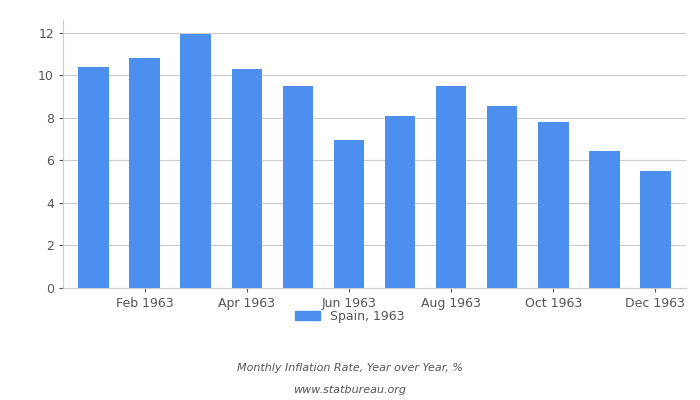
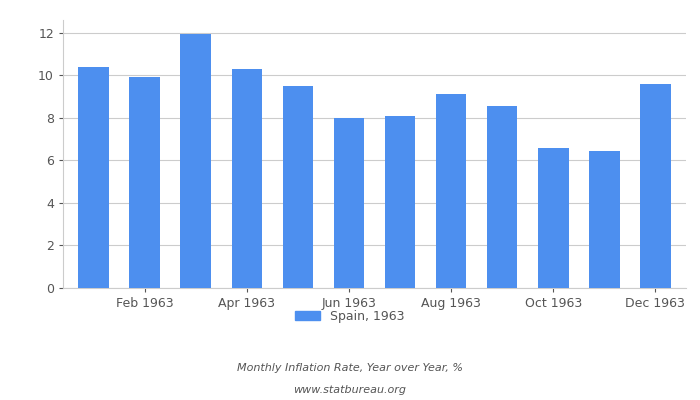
Feb 1963: 10.80 -> 9.90
Jun 1963: 6.95 -> 8.00
Aug 1963: 9.50 -> 9.10
Oct 1963: 7.80 -> 6.60
Dec 1963: 5.50 -> 9.60
